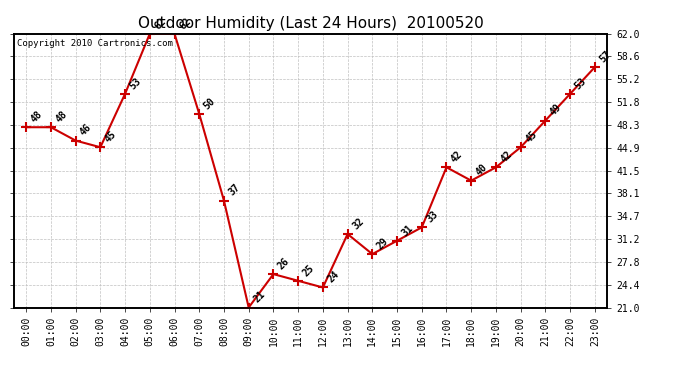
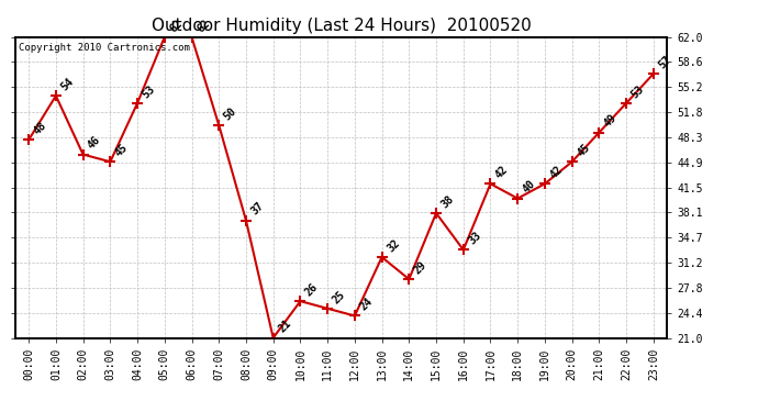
01:00: 48 -> 54
15:00: 31 -> 38
